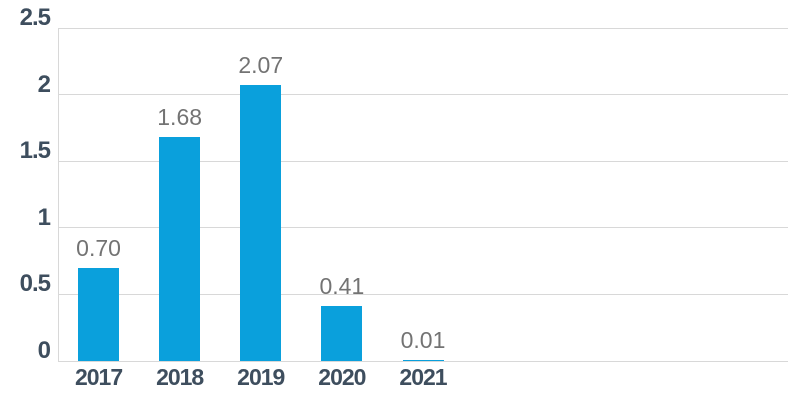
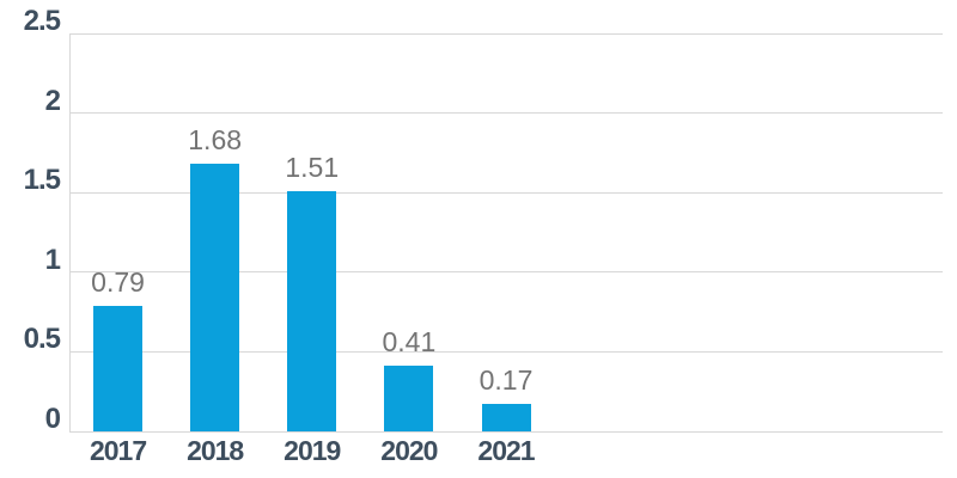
2017: 0.70 -> 0.79
2019: 2.07 -> 1.51
2021: 0.01 -> 0.17
